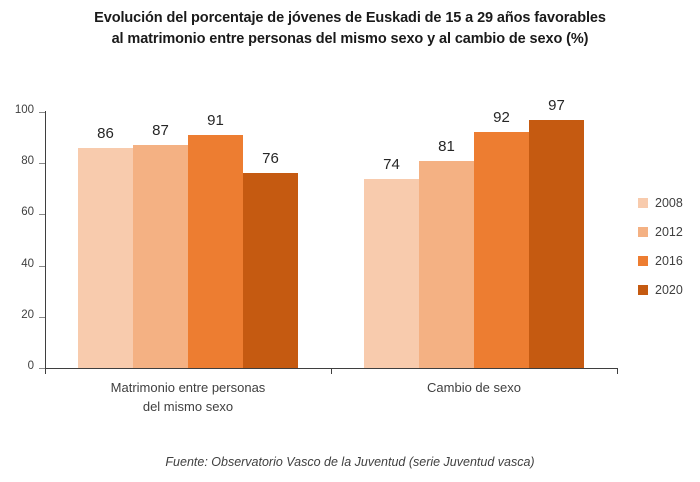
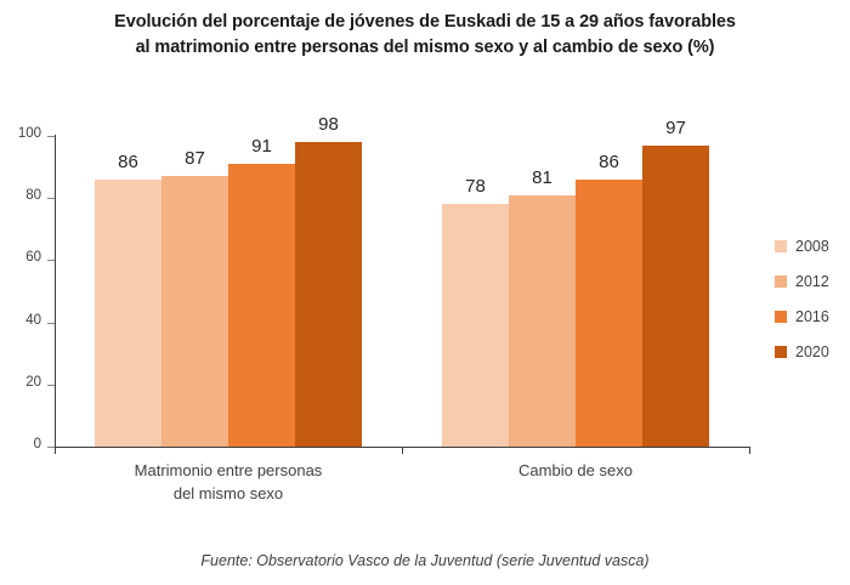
2020/Matrimonio entre personas del mismo sexo: 76 -> 98
2008/Cambio de sexo: 74 -> 78
2016/Cambio de sexo: 92 -> 86
